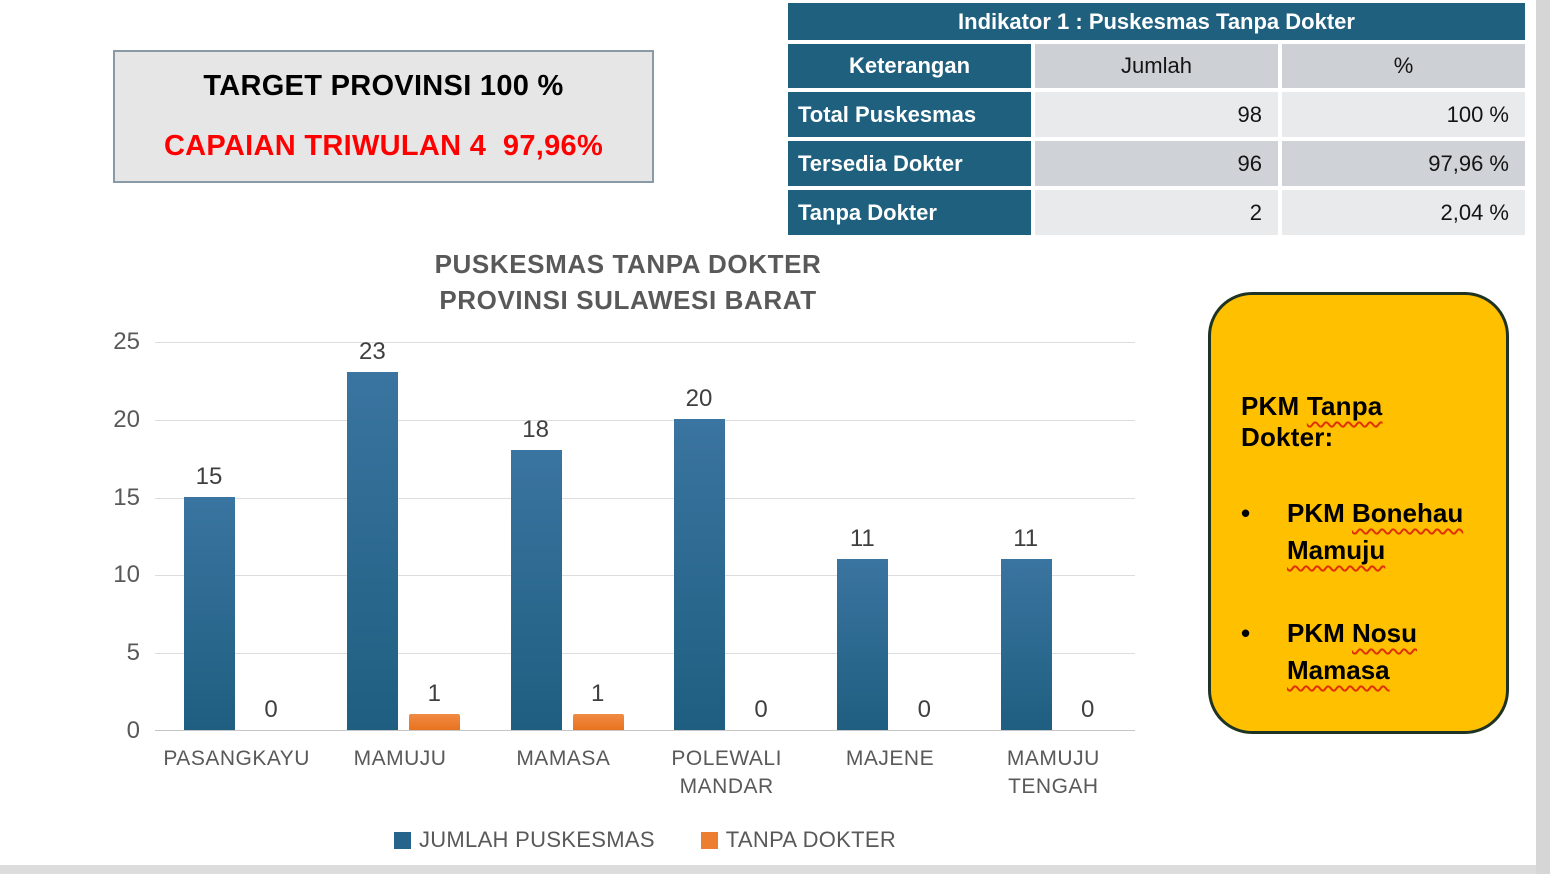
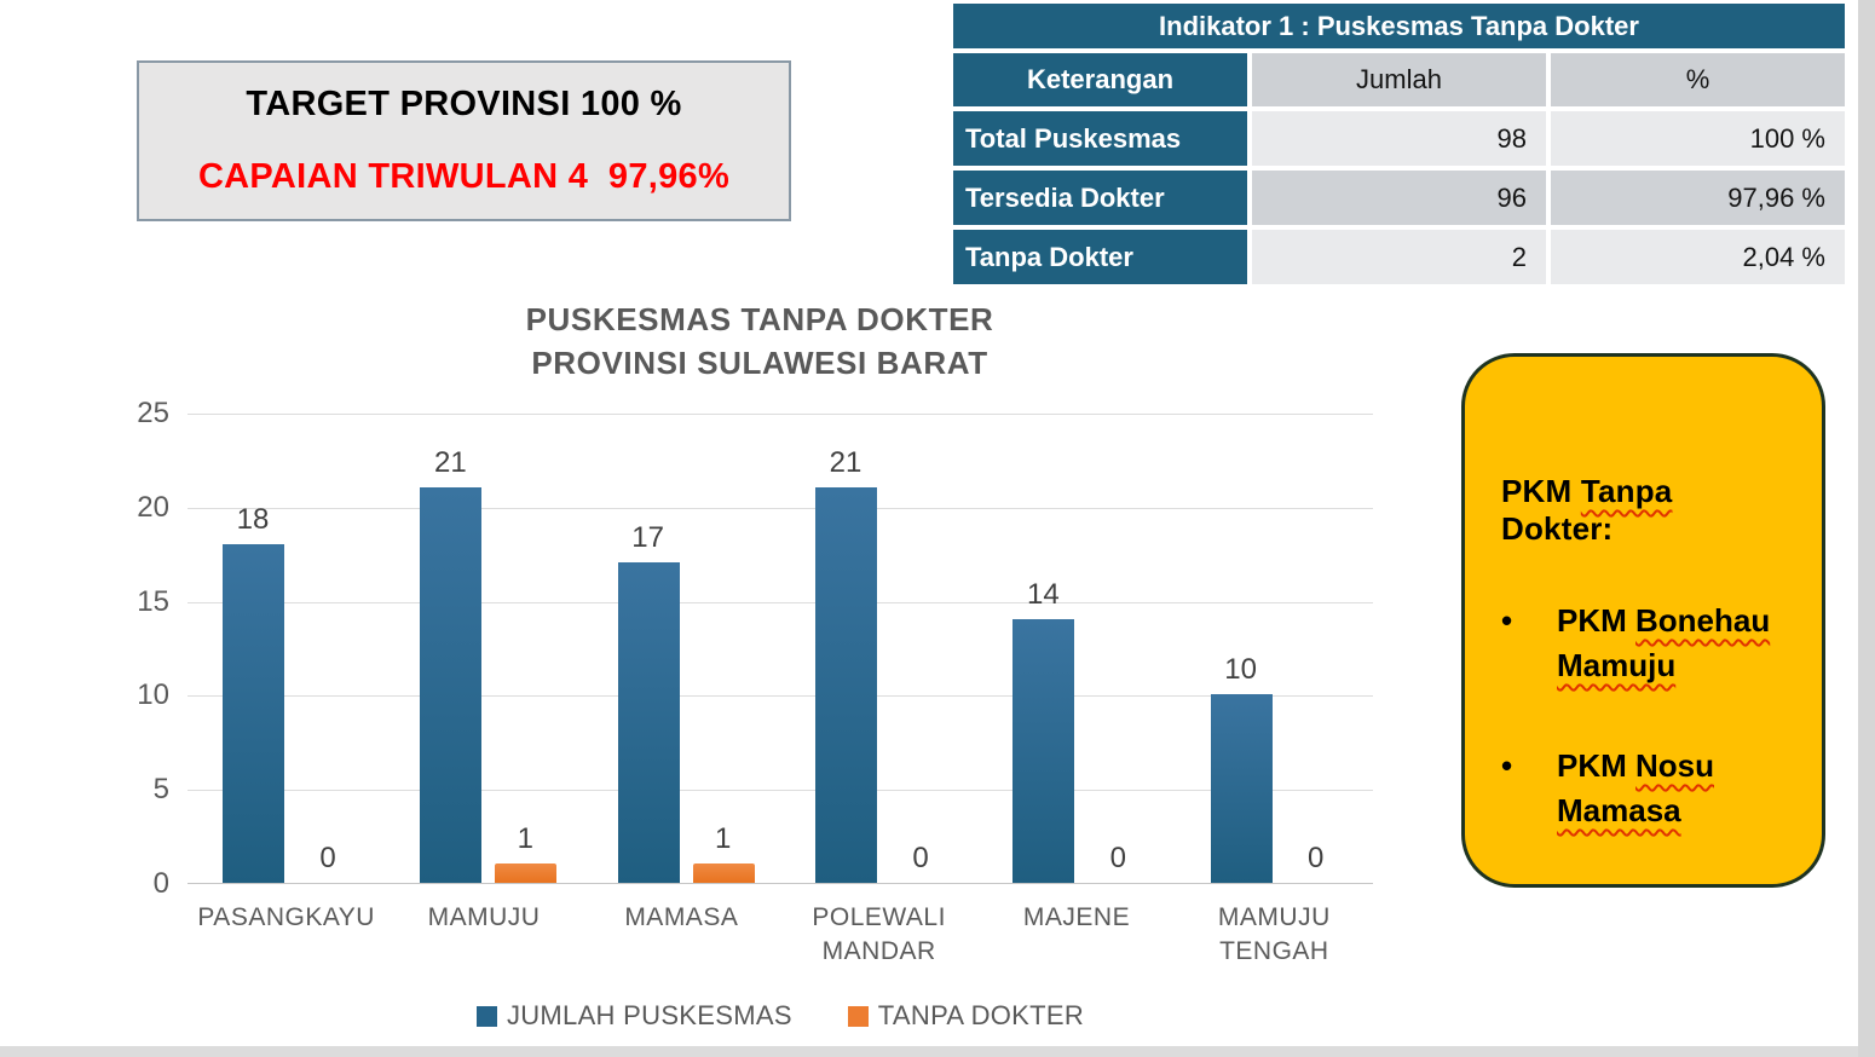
JUMLAH PUSKESMAS/PASANGKAYU: 15 -> 18
JUMLAH PUSKESMAS/MAMUJU: 23 -> 21
JUMLAH PUSKESMAS/MAMASA: 18 -> 17
JUMLAH PUSKESMAS/POLEWALI MANDAR: 20 -> 21
JUMLAH PUSKESMAS/MAJENE: 11 -> 14
JUMLAH PUSKESMAS/MAMUJU TENGAH: 11 -> 10
